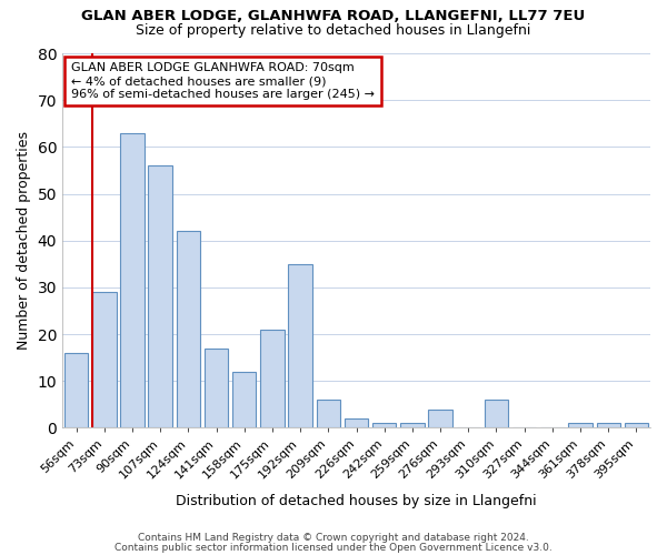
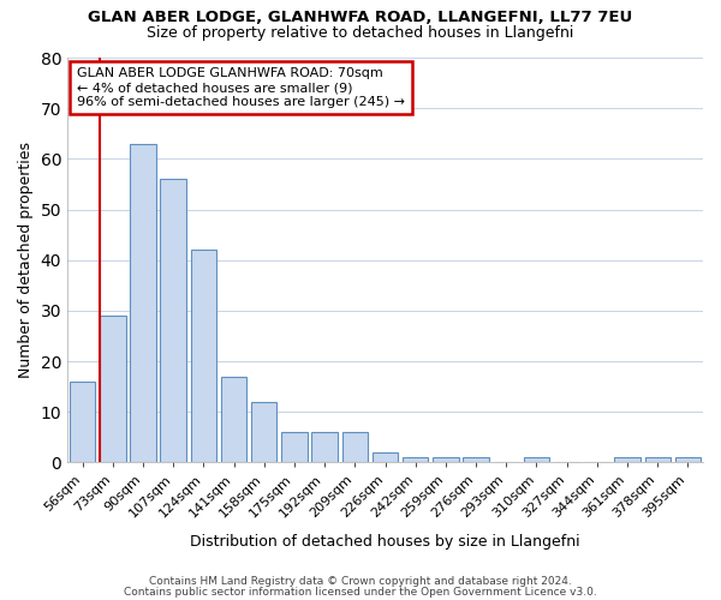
175sqm: 21 -> 6
192sqm: 35 -> 6
276sqm: 4 -> 1
310sqm: 6 -> 1
